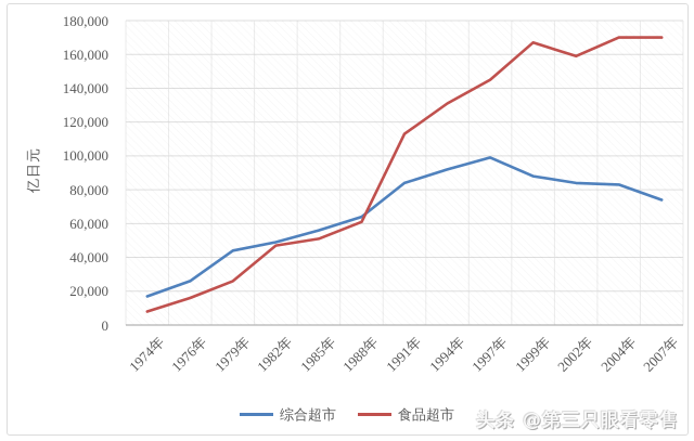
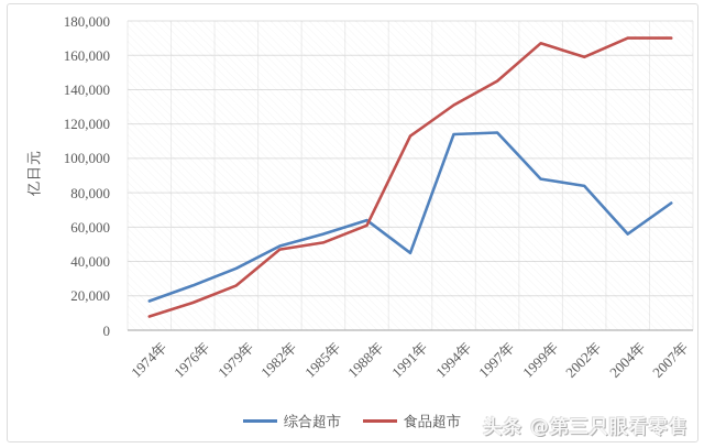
综合超市/1979年: 44000 -> 36000
综合超市/1991年: 84000 -> 45000
综合超市/1994年: 92000 -> 114000
综合超市/1997年: 99000 -> 115000
综合超市/2004年: 83000 -> 56000
